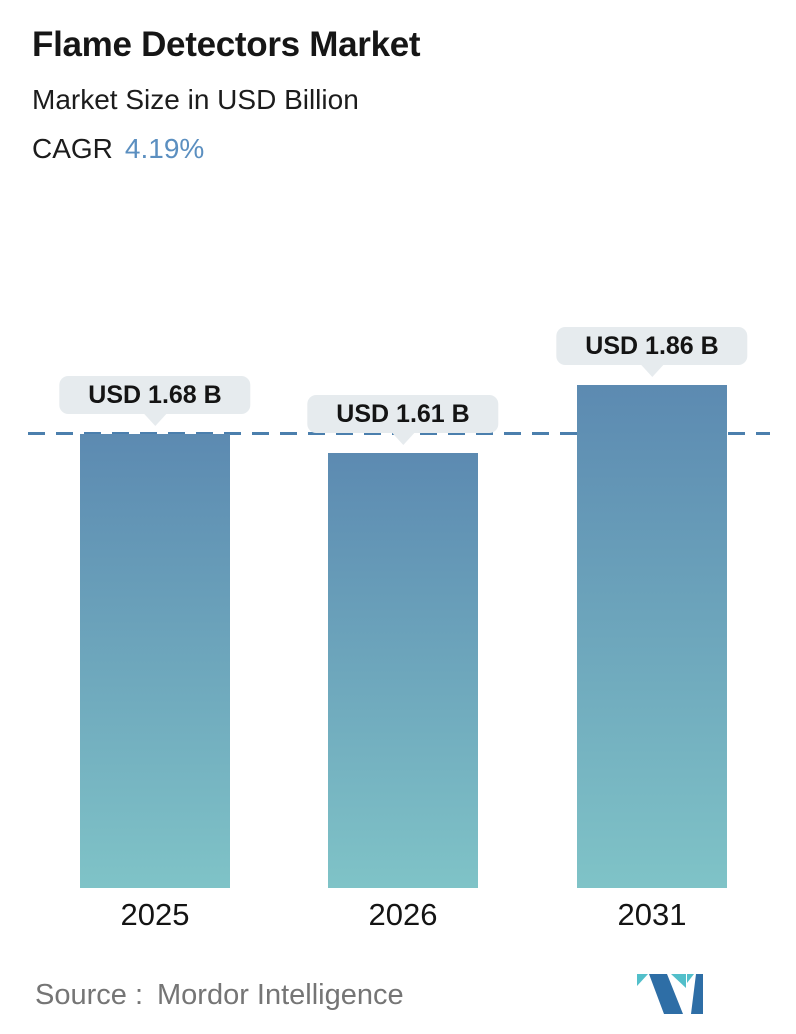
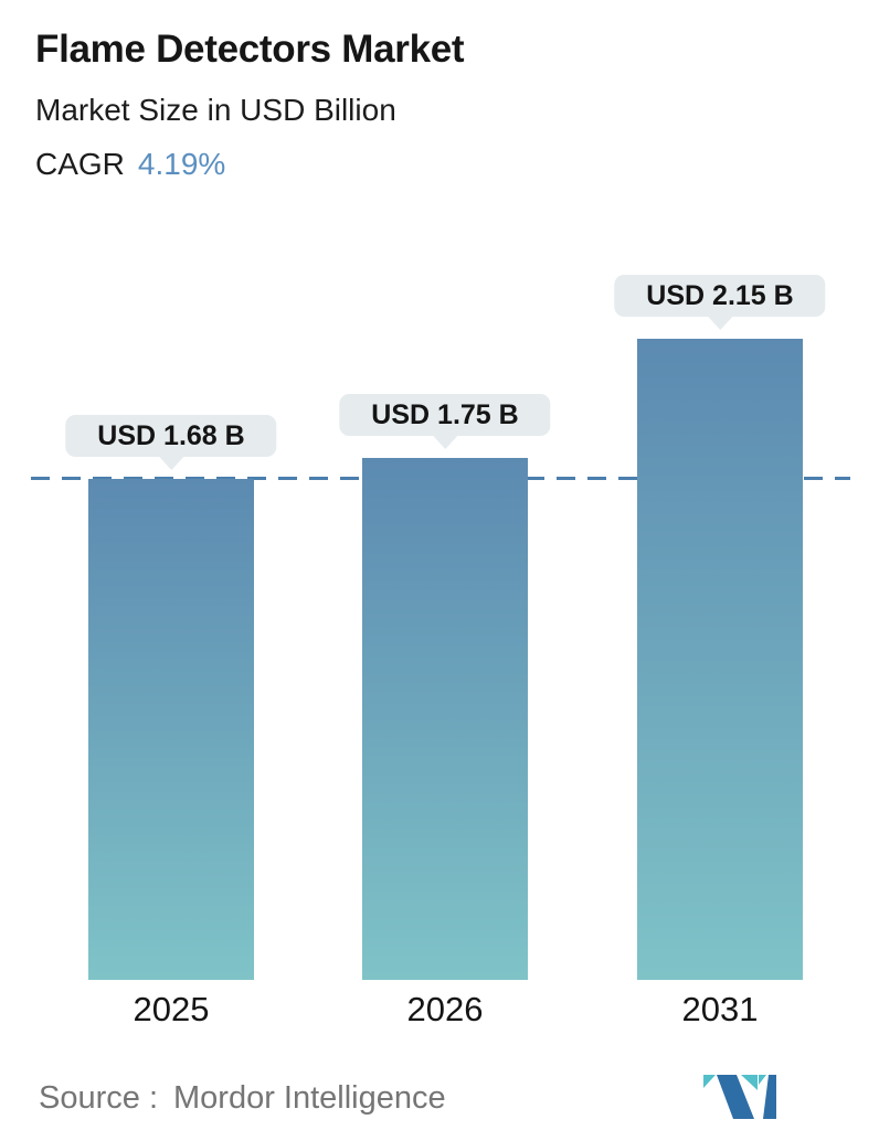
2026: 1.61 -> 1.75
2031: 1.86 -> 2.15
